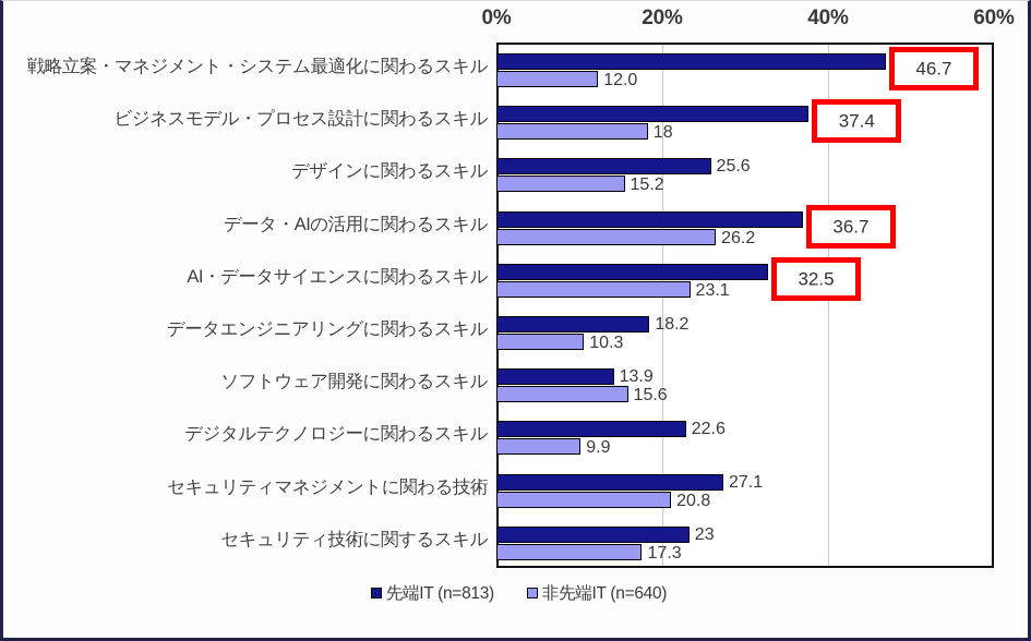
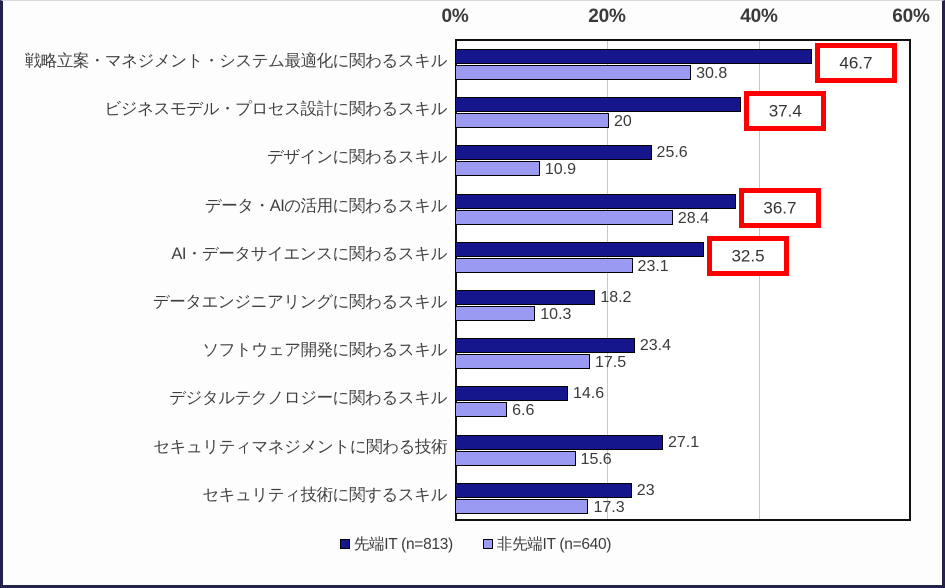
非先端IT (n=640)/戦略立案・マネジメント・システム最適化に関わるスキル: 12.0 -> 30.8
非先端IT (n=640)/ビジネスモデル・プロセス設計に関わるスキル: 18 -> 20
非先端IT (n=640)/デザインに関わるスキル: 15.2 -> 10.9
非先端IT (n=640)/データ・AIの活用に関わるスキル: 26.2 -> 28.4
先端IT (n=813)/ソフトウェア開発に関わるスキル: 13.9 -> 23.4
非先端IT (n=640)/ソフトウェア開発に関わるスキル: 15.6 -> 17.5
先端IT (n=813)/デジタルテクノロジーに関わるスキル: 22.6 -> 14.6
非先端IT (n=640)/デジタルテクノロジーに関わるスキル: 9.9 -> 6.6
非先端IT (n=640)/セキュリティマネジメントに関わる技術: 20.8 -> 15.6
